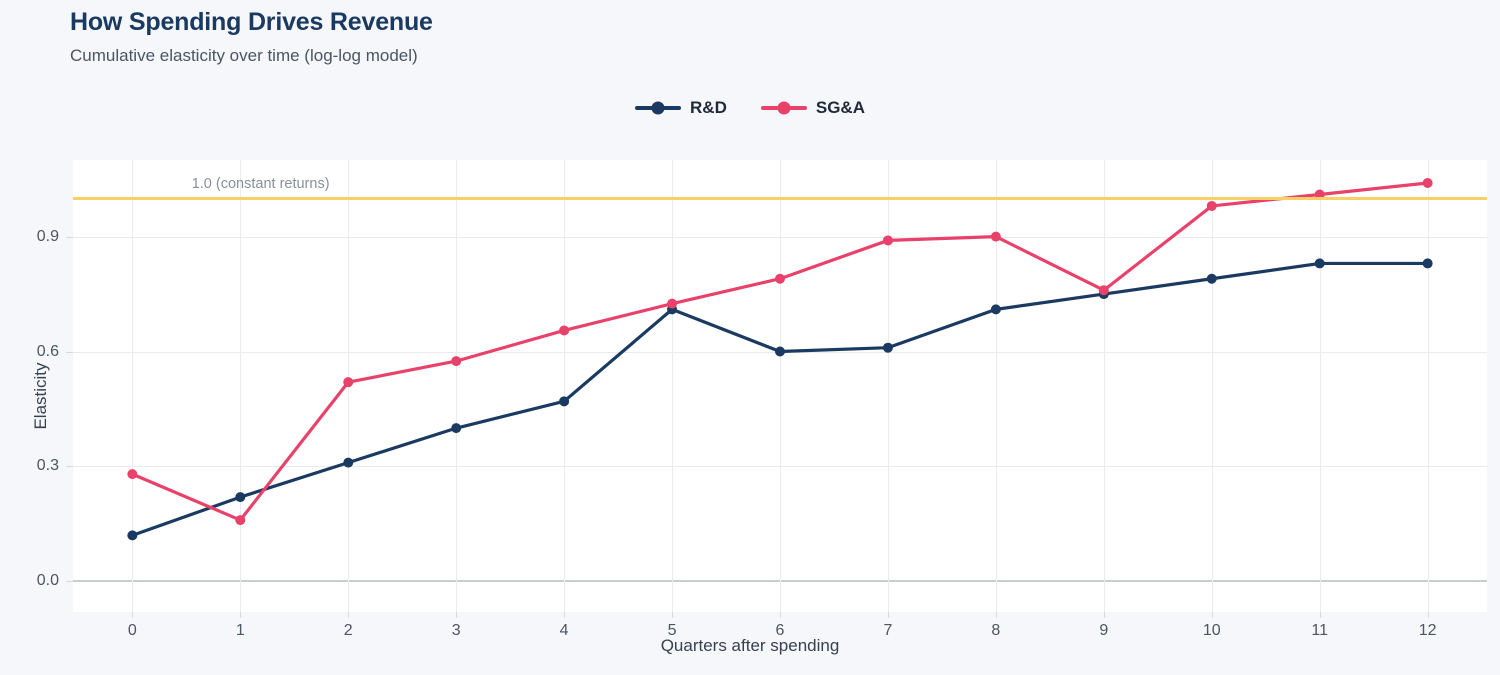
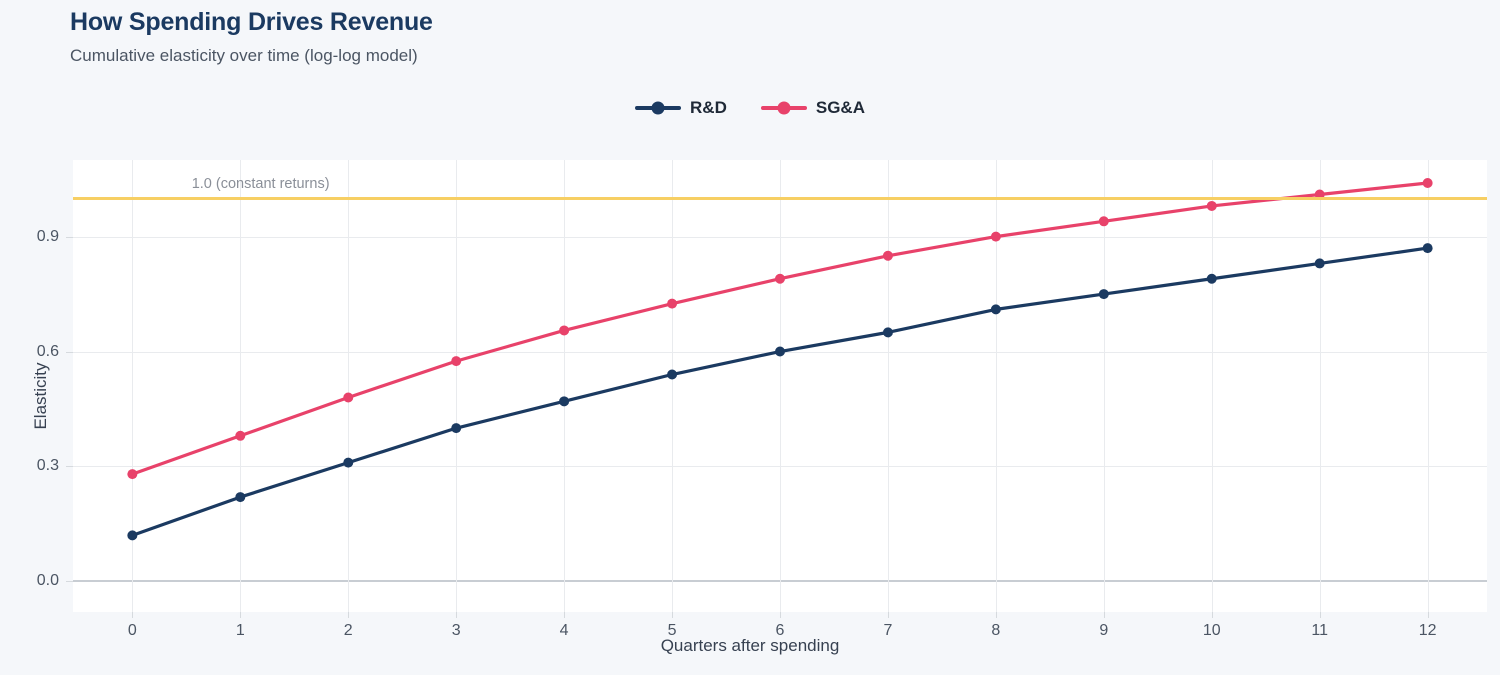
SG&A/1: 0.16 -> 0.38
SG&A/2: 0.52 -> 0.48
R&D/5: 0.71 -> 0.54
R&D/7: 0.61 -> 0.65
SG&A/7: 0.89 -> 0.85
SG&A/9: 0.76 -> 0.94
R&D/12: 0.83 -> 0.87
